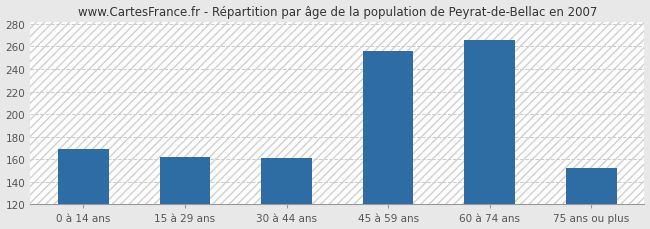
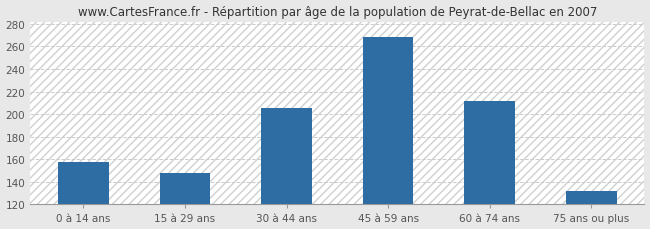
0 à 14 ans: 169 -> 158
15 à 29 ans: 162 -> 148
30 à 44 ans: 161 -> 205
45 à 59 ans: 256 -> 268
60 à 74 ans: 266 -> 212
75 ans ou plus: 152 -> 132
